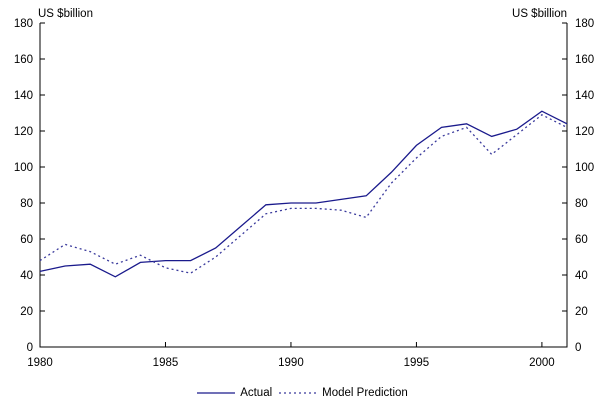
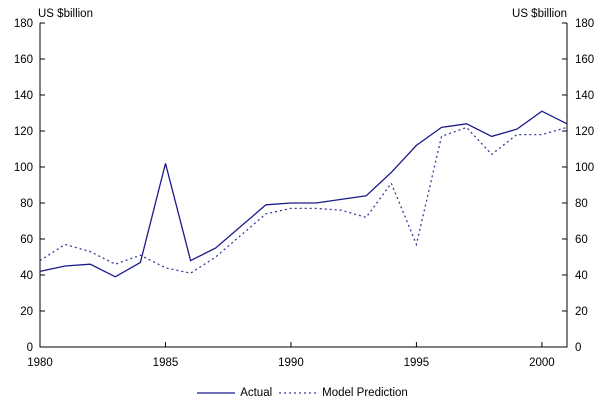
Actual/1985: 48 -> 102
Model Prediction/1995: 105 -> 57
Model Prediction/2000: 129 -> 118
